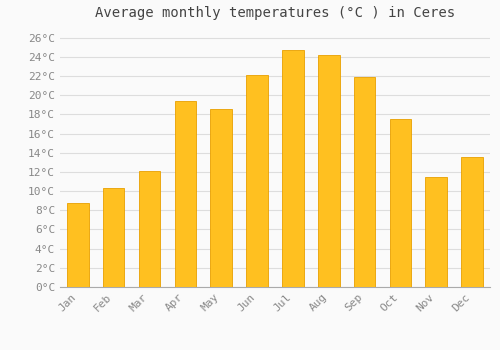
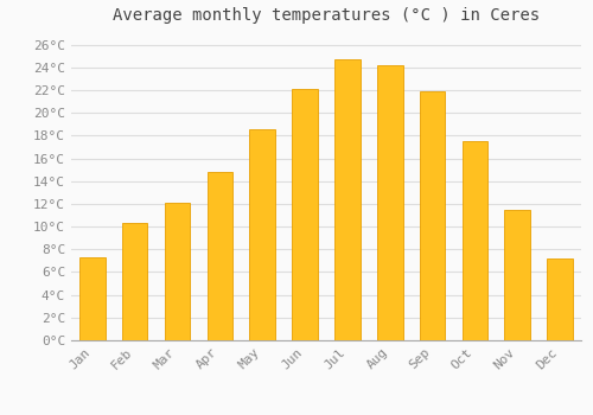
Jan: 8.8°C -> 7.3°C
Apr: 19.4°C -> 14.8°C
Dec: 13.6°C -> 7.2°C
